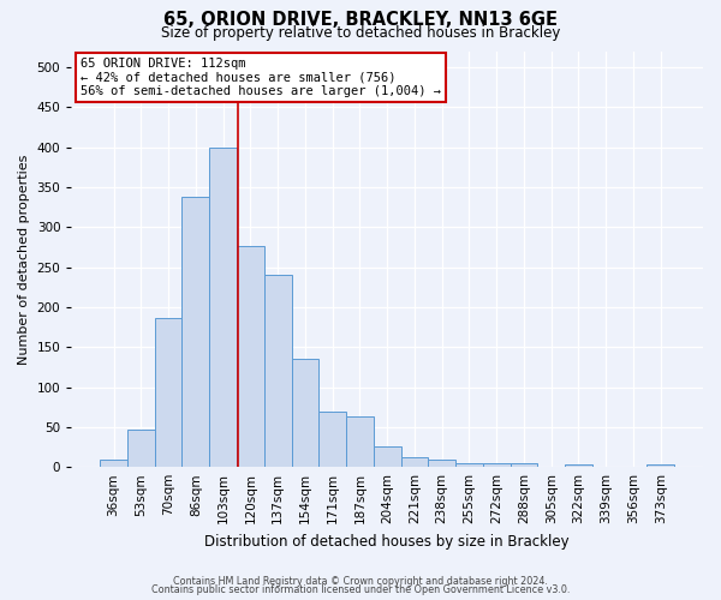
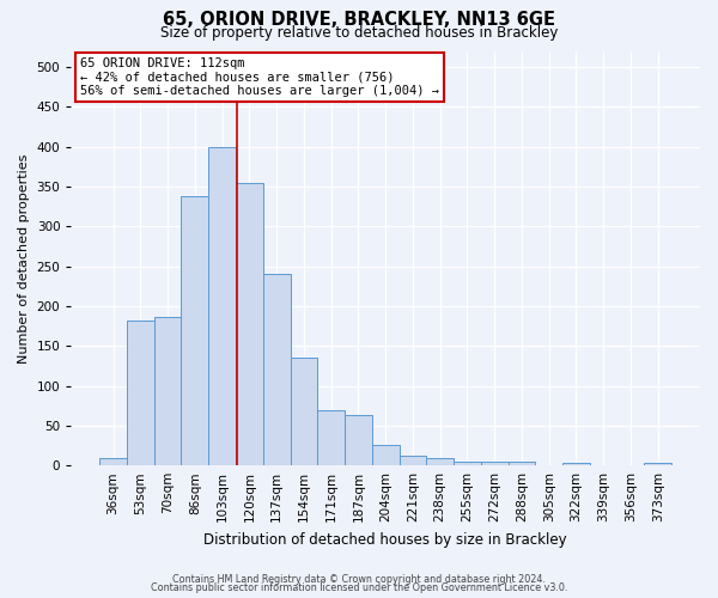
53sqm: 47 -> 182
120sqm: 276 -> 354
